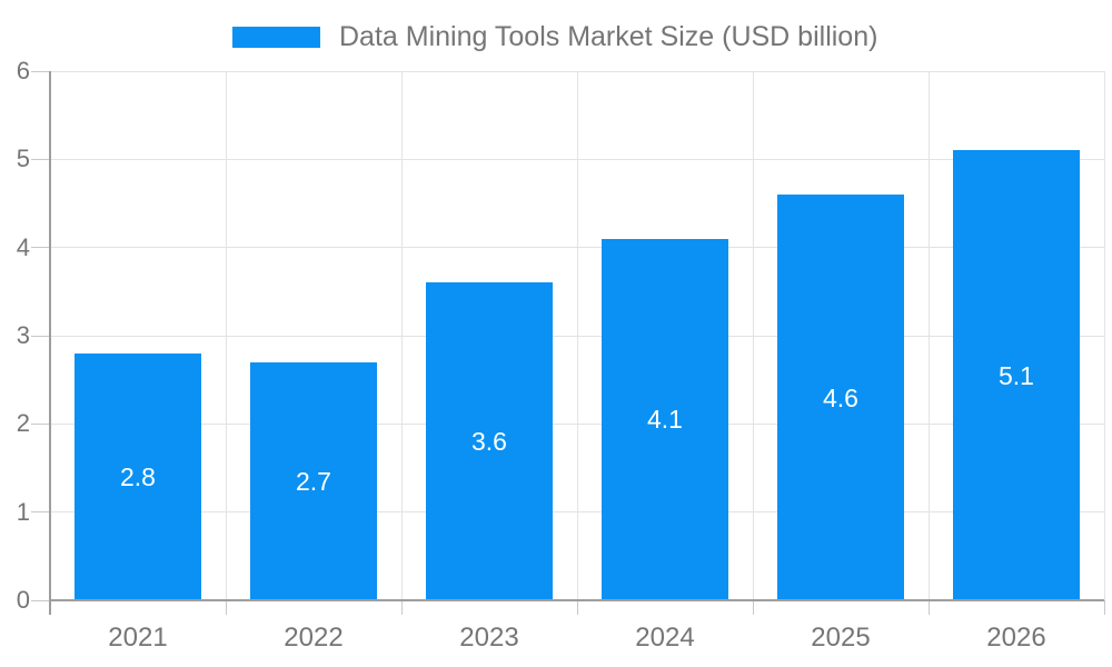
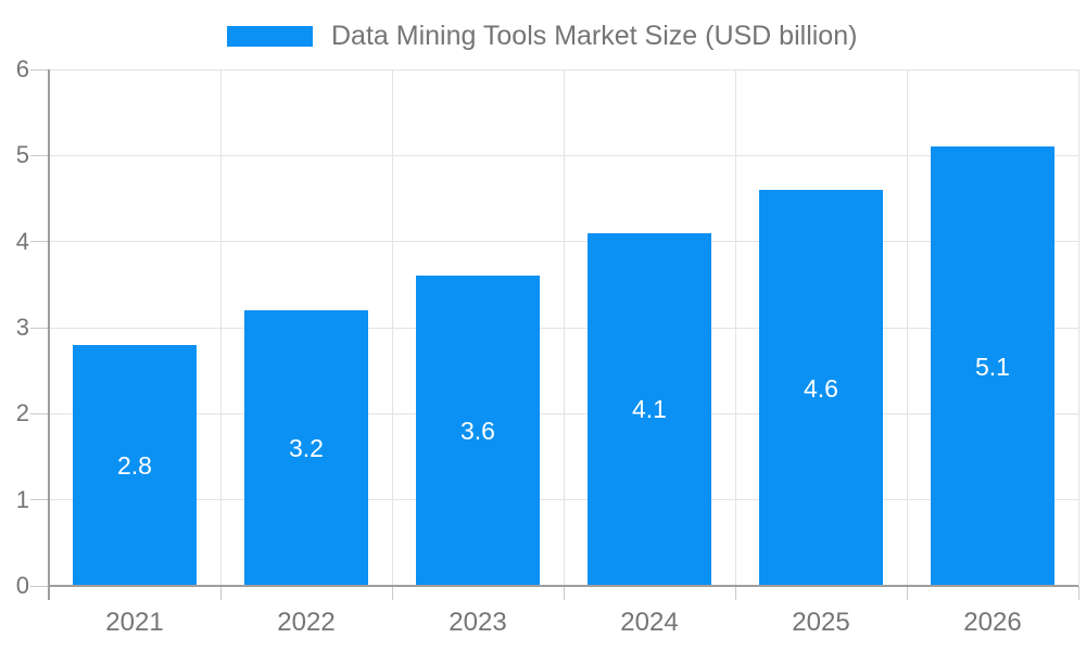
2022: 2.7 -> 3.2
